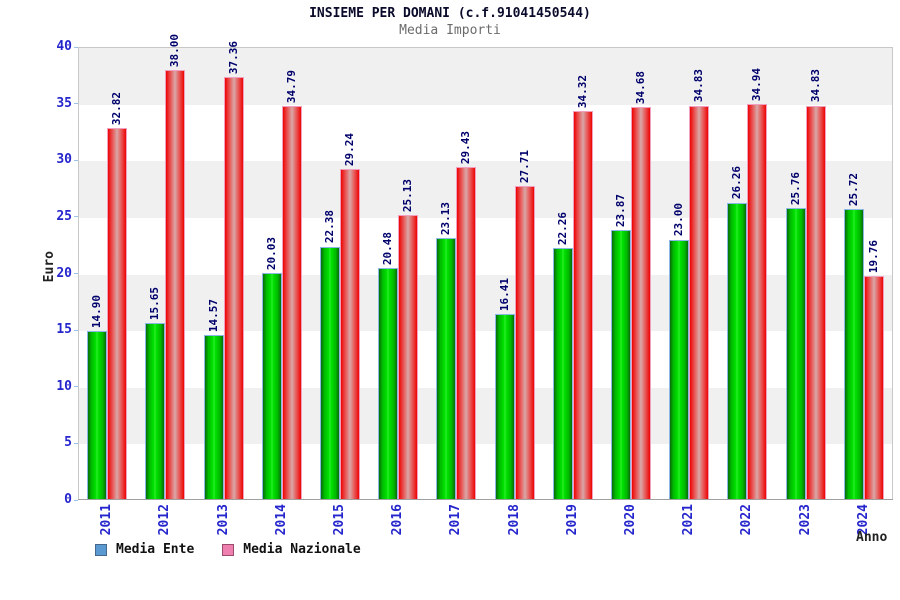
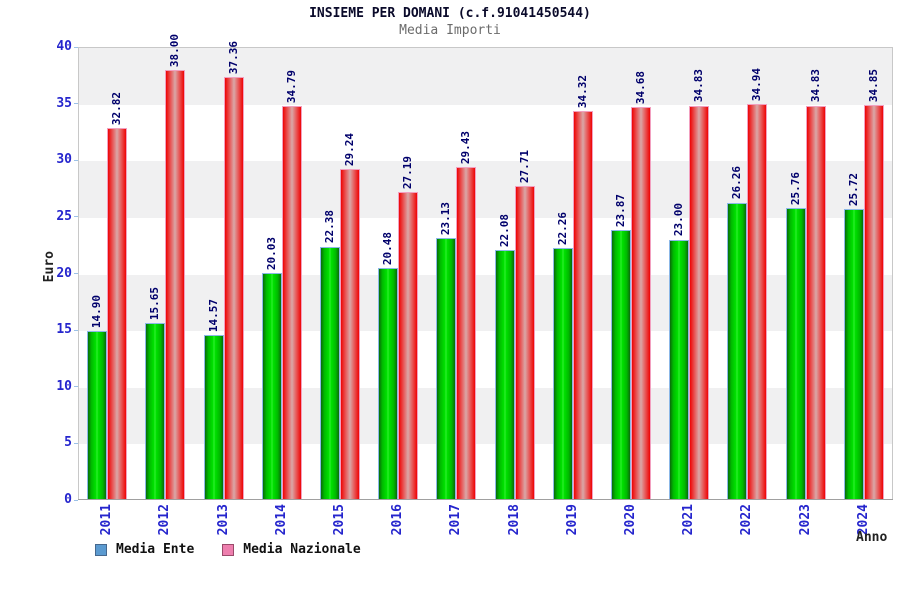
Media Nazionale/2016: 25.13 -> 27.19
Media Ente/2018: 16.41 -> 22.08
Media Nazionale/2024: 19.76 -> 34.85
